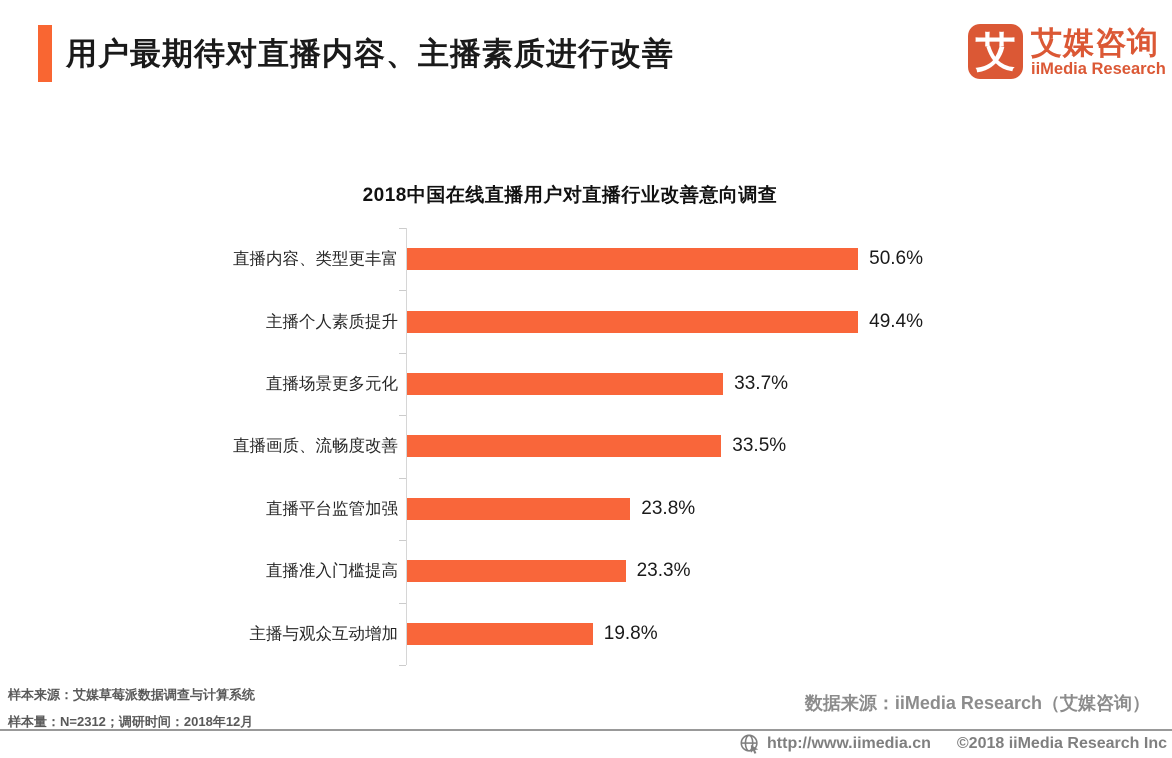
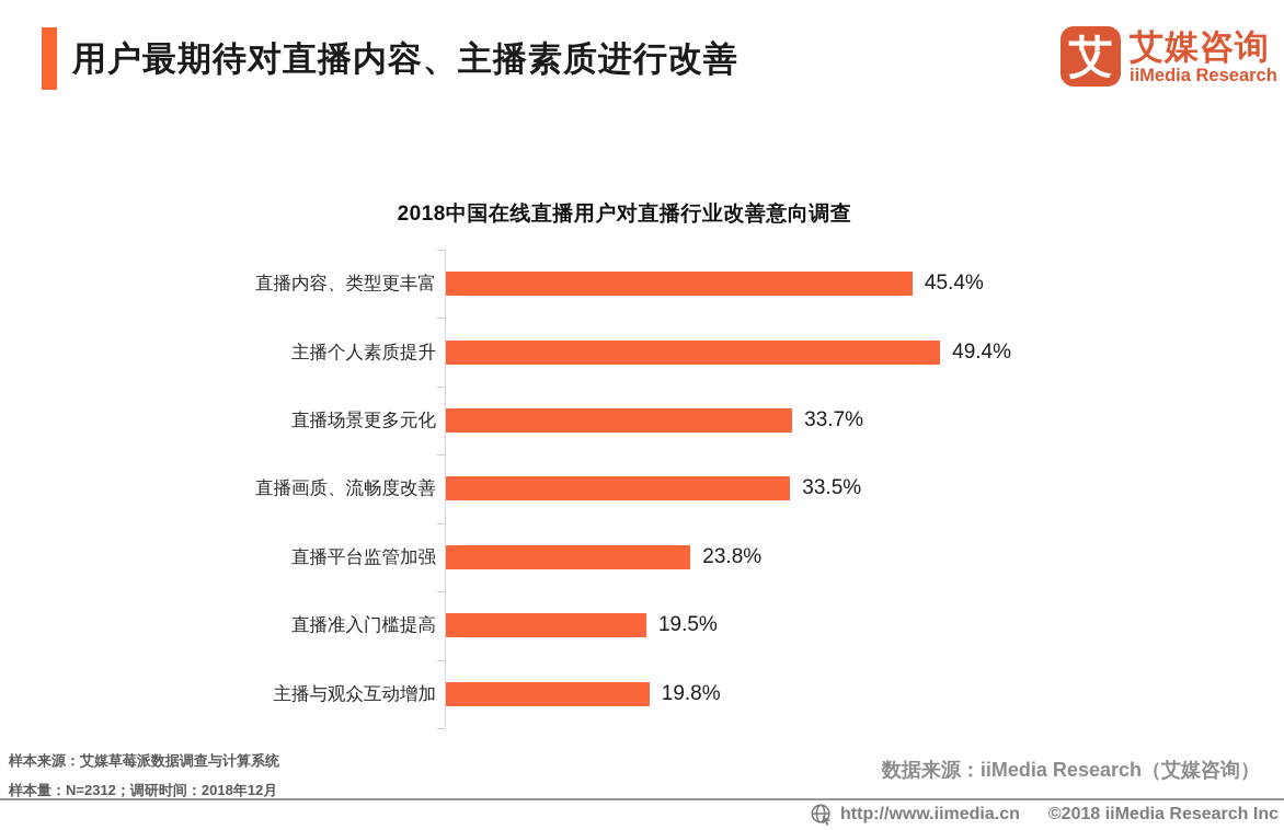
直播内容、类型更丰富: 50.6% -> 45.4%
直播准入门槛提高: 23.3% -> 19.5%
